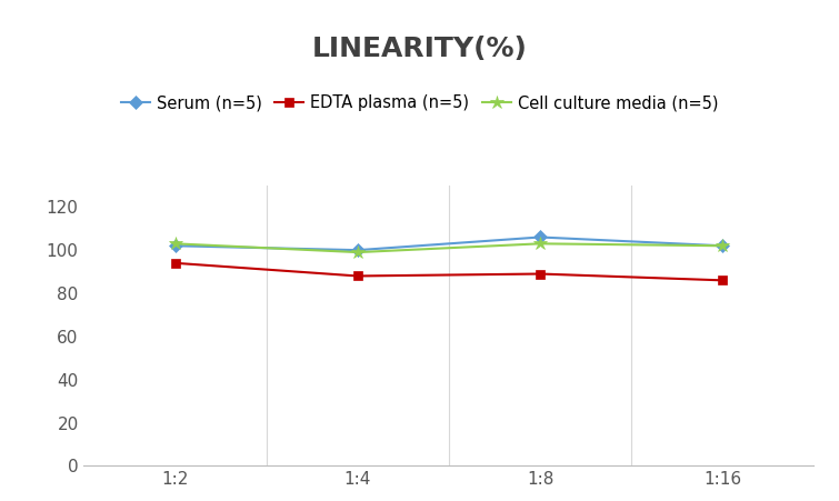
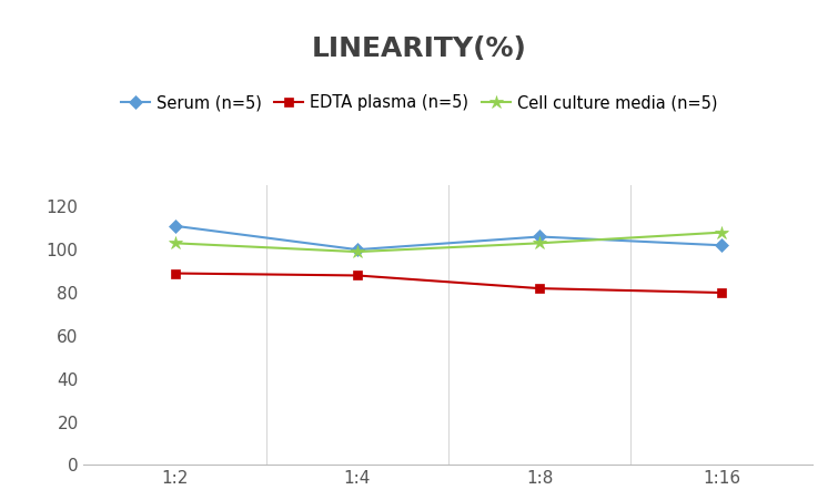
Serum (n=5)/1:2: 102 -> 111
EDTA plasma (n=5)/1:2: 94 -> 89
EDTA plasma (n=5)/1:8: 89 -> 82
EDTA plasma (n=5)/1:16: 86 -> 80
Cell culture media (n=5)/1:16: 102 -> 108
